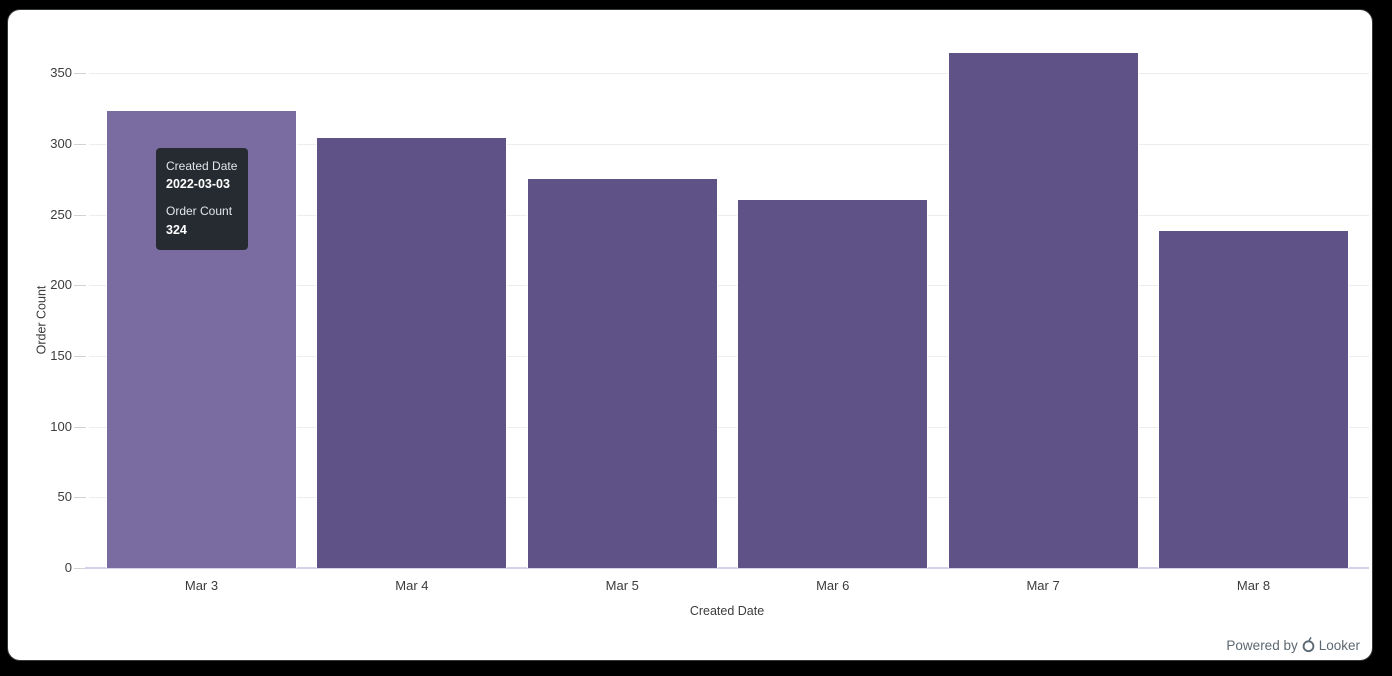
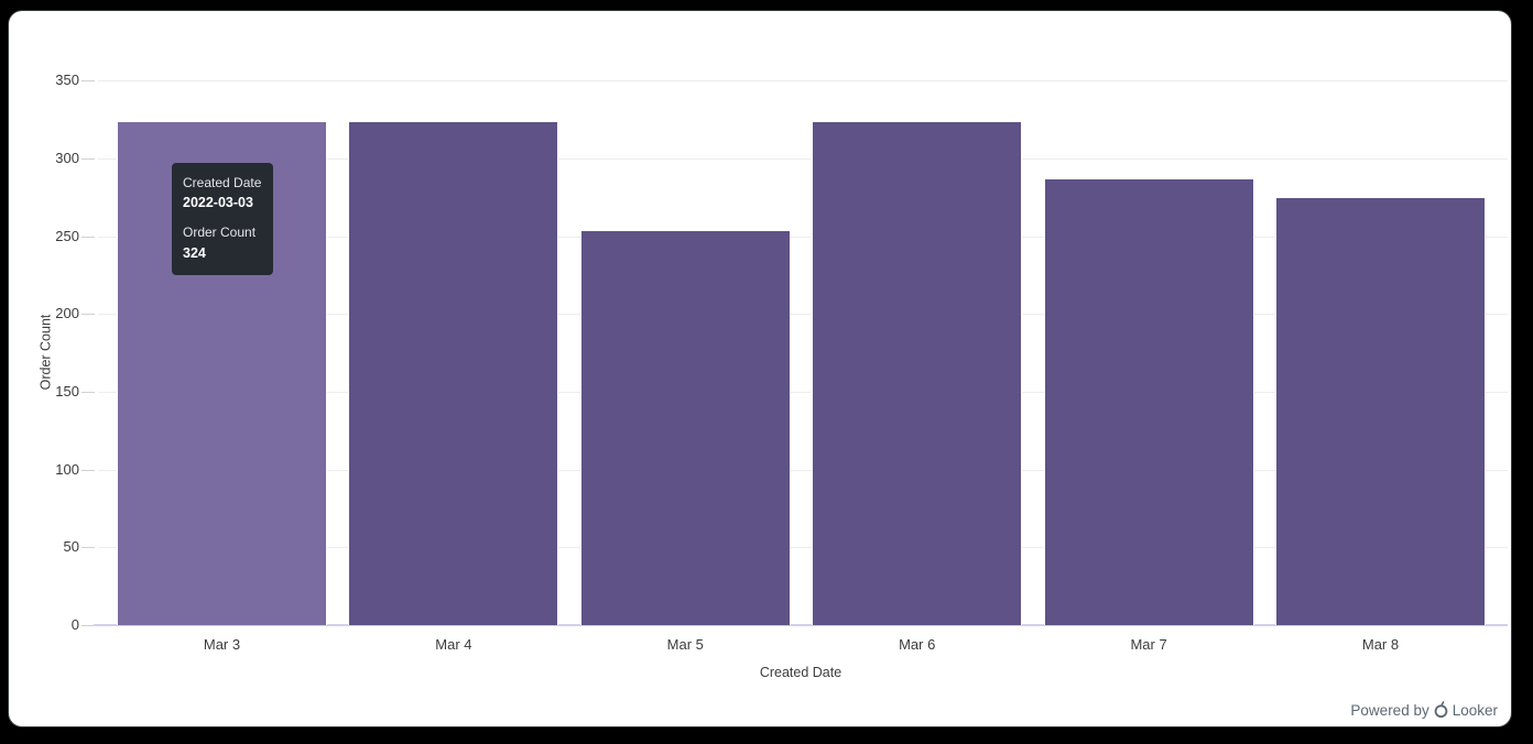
Mar 4: 305 -> 324
Mar 5: 276 -> 254
Mar 6: 261 -> 324
Mar 7: 365 -> 287
Mar 8: 239 -> 275
